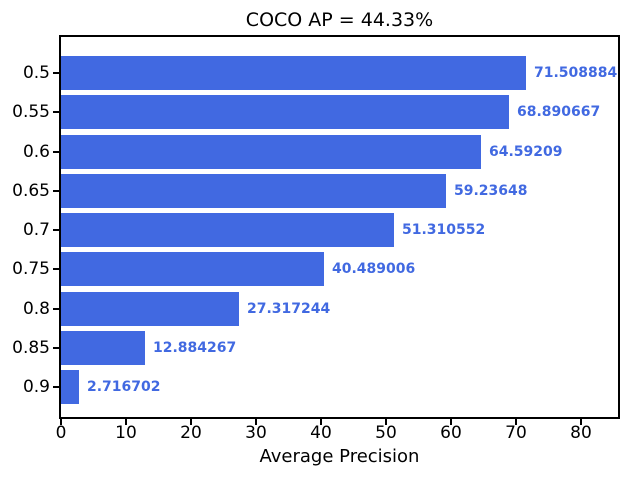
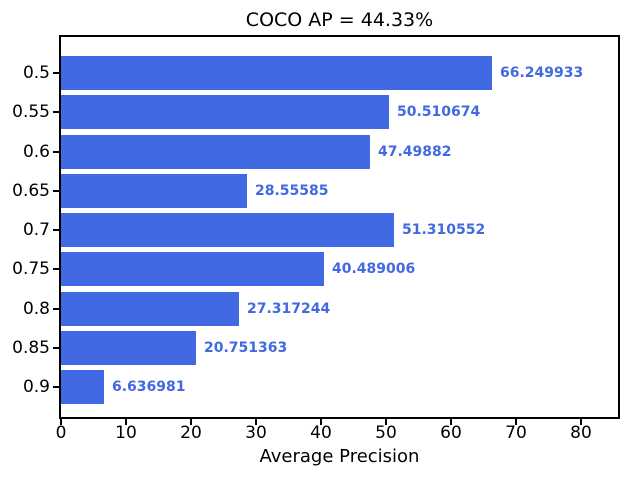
0.5: 71.508884 -> 66.249933
0.55: 68.890667 -> 50.510674
0.6: 64.59209 -> 47.49882
0.65: 59.23648 -> 28.55585
0.85: 12.884267 -> 20.751363
0.9: 2.716702 -> 6.636981
